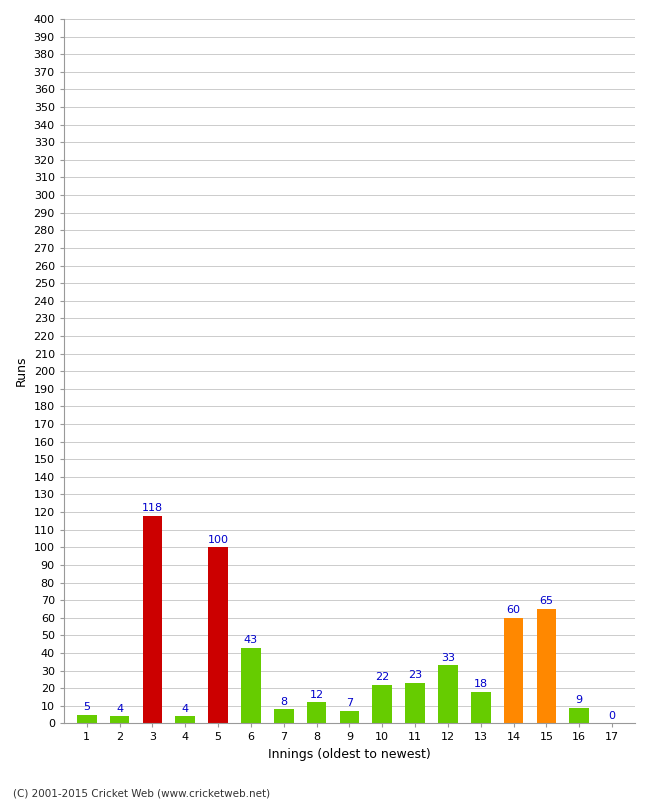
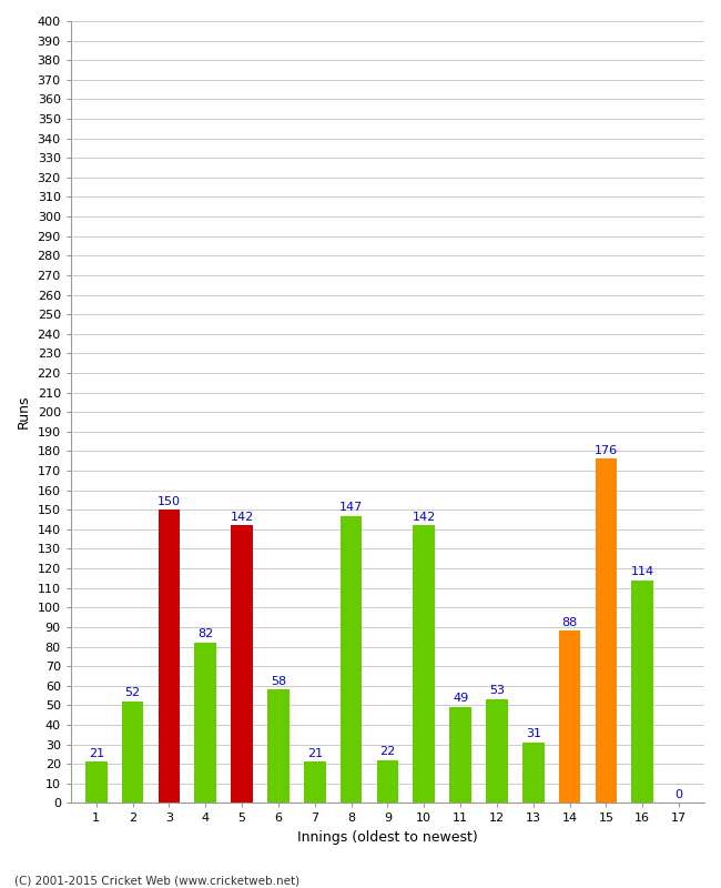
1: 5 -> 21
2: 4 -> 52
3: 118 -> 150
4: 4 -> 82
5: 100 -> 142
6: 43 -> 58
7: 8 -> 21
8: 12 -> 147
9: 7 -> 22
10: 22 -> 142
11: 23 -> 49
12: 33 -> 53
13: 18 -> 31
14: 60 -> 88
15: 65 -> 176
16: 9 -> 114
